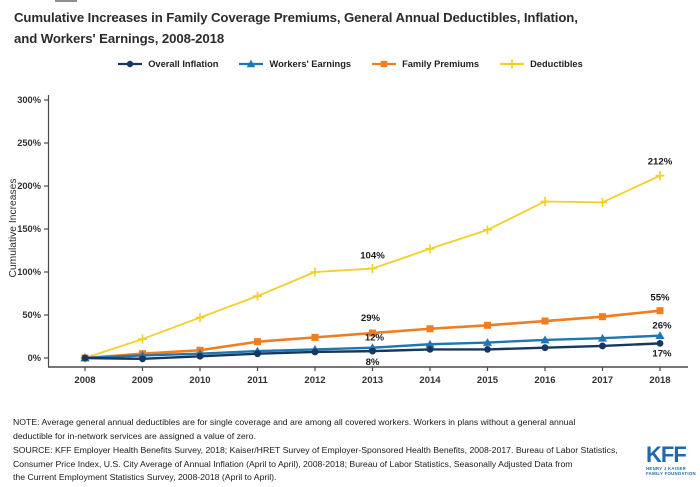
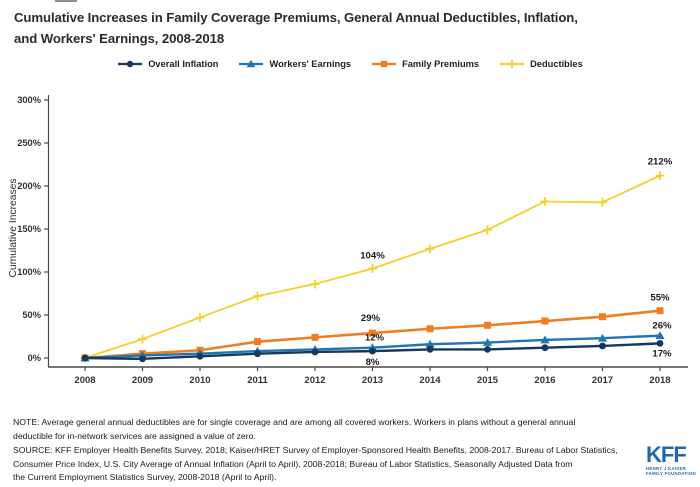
Deductibles/2012: 100% -> 90%
